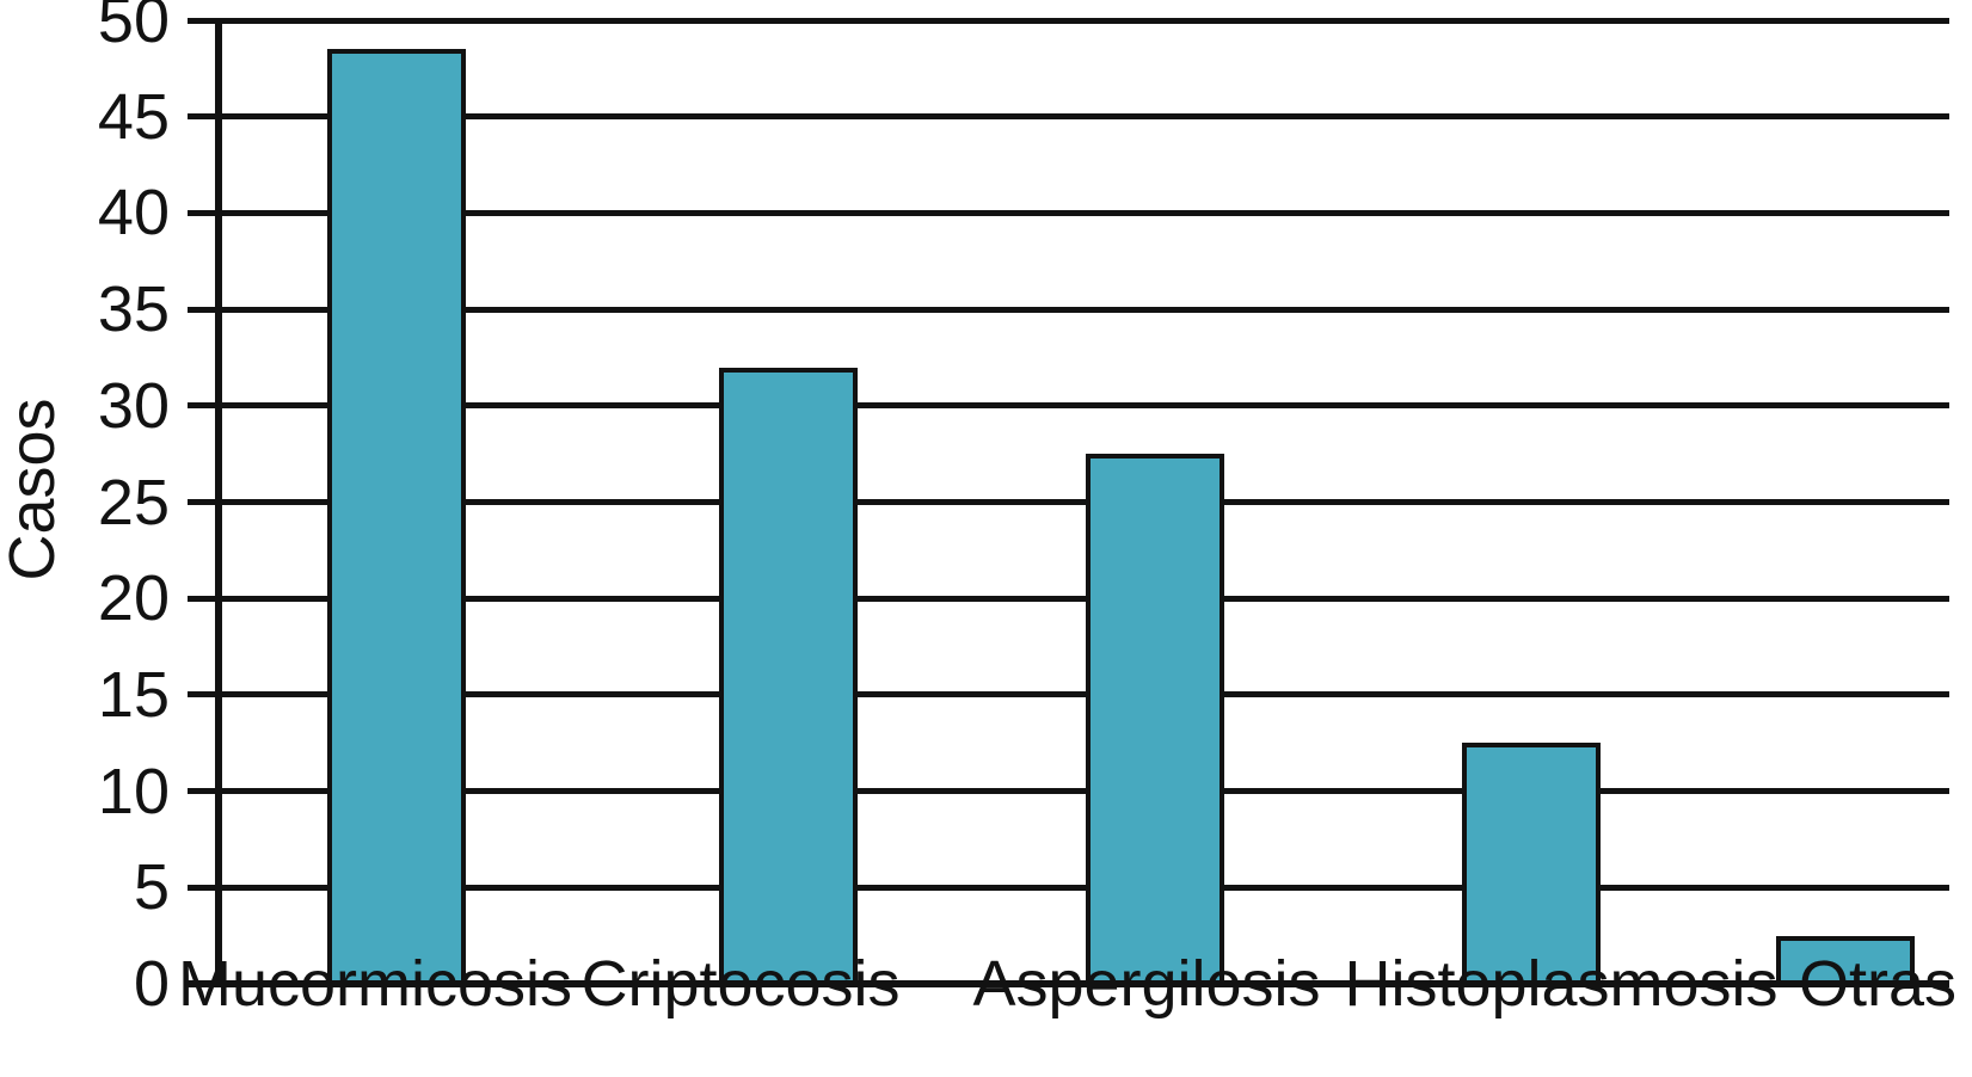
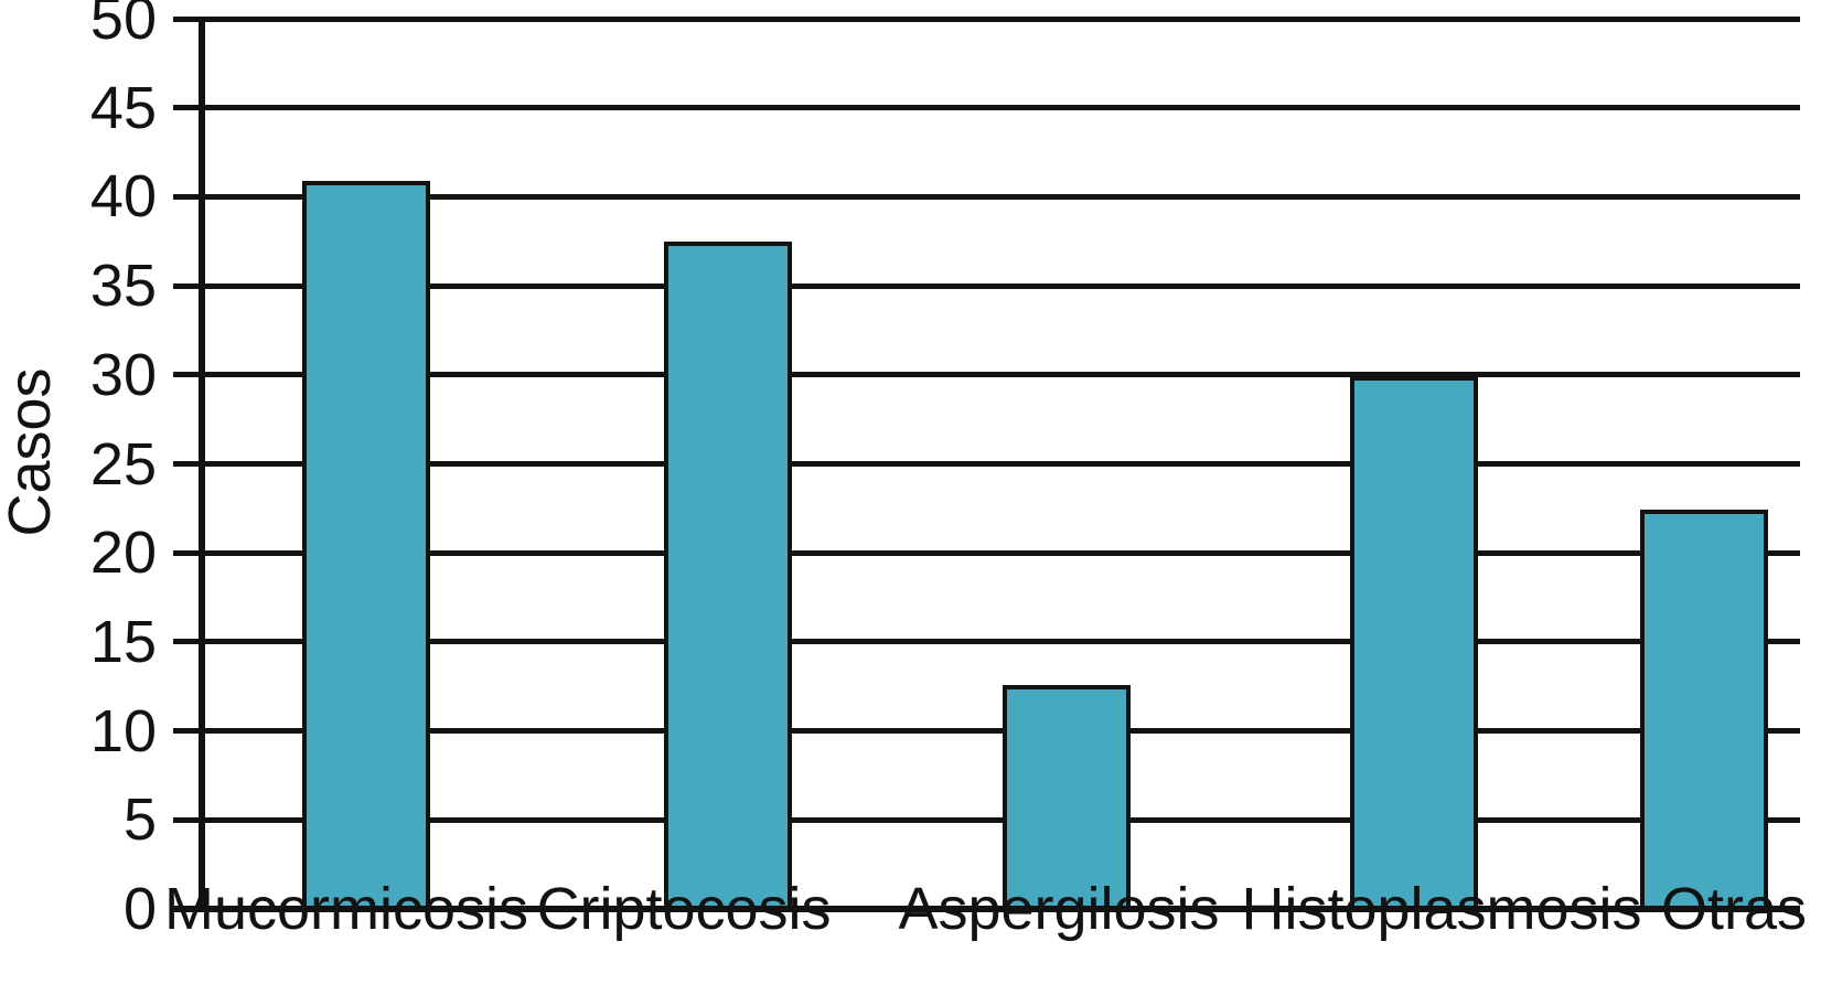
Mucormicosis: 48.5 -> 40.9
Criptocosis: 32.0 -> 37.5
Aspergilosis: 27.5 -> 12.6
Histoplasmosis: 12.5 -> 29.9
Otras: 2.5 -> 22.4
